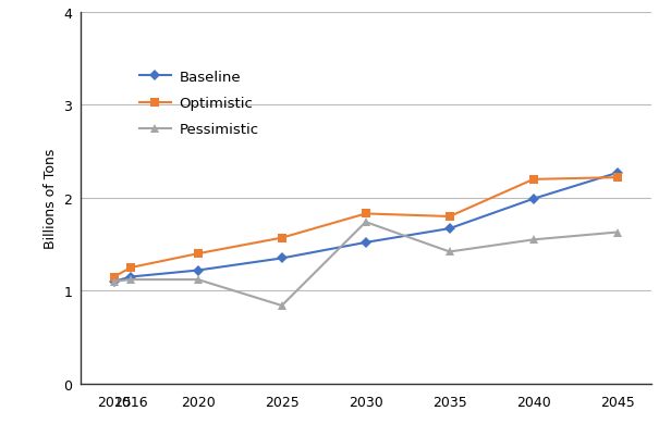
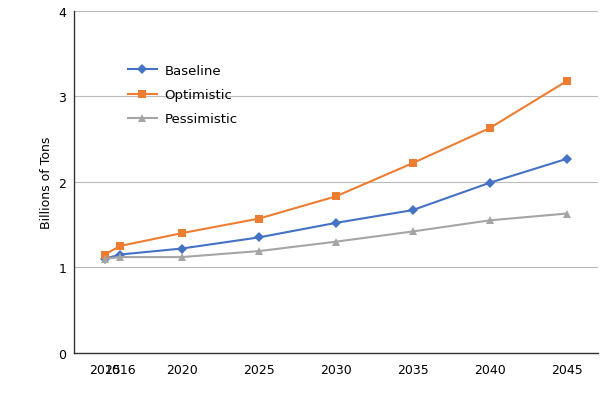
Pessimistic/2025: 0.84 -> 1.19
Pessimistic/2030: 1.74 -> 1.30
Optimistic/2035: 1.80 -> 2.22
Optimistic/2040: 2.20 -> 2.63
Optimistic/2045: 2.22 -> 3.18
